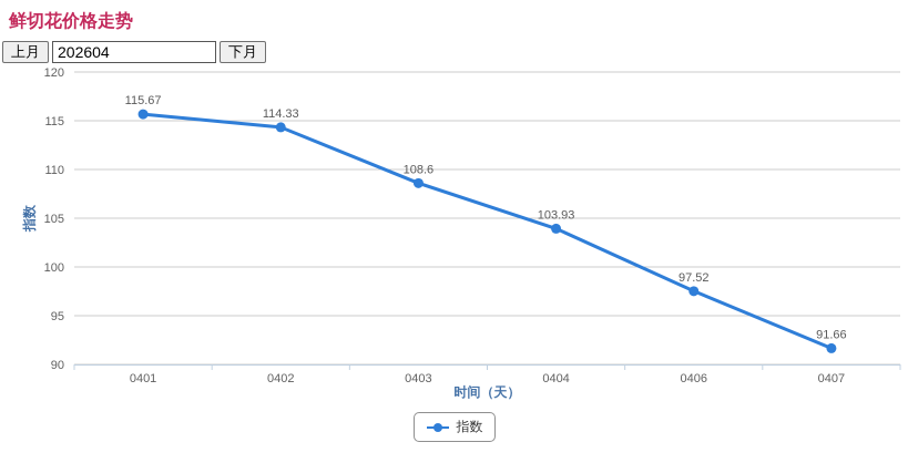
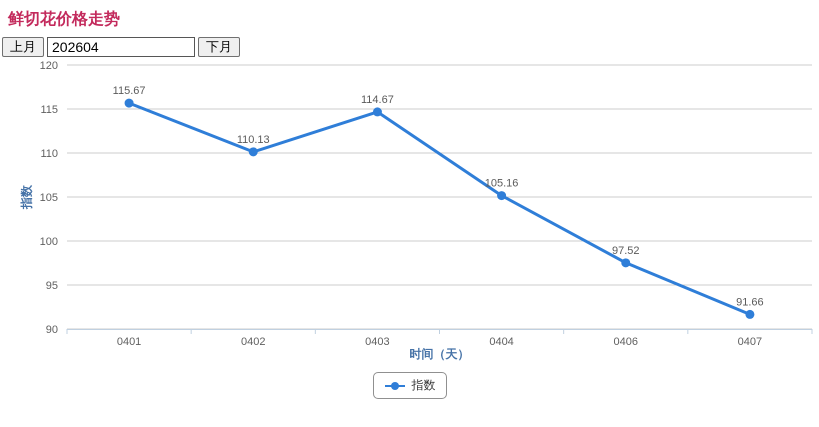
0402: 114.33 -> 110.13
0403: 108.6 -> 114.67
0404: 103.93 -> 105.16
